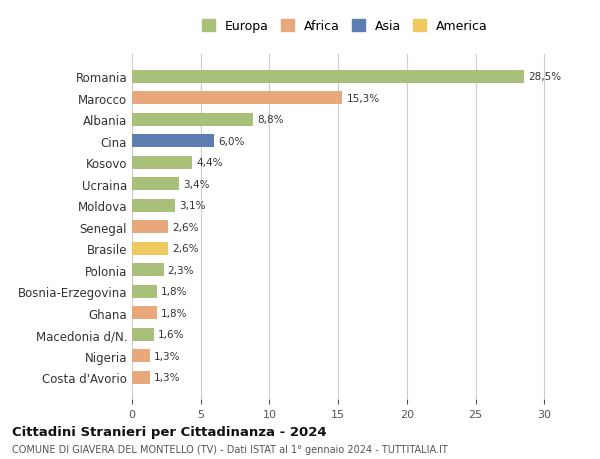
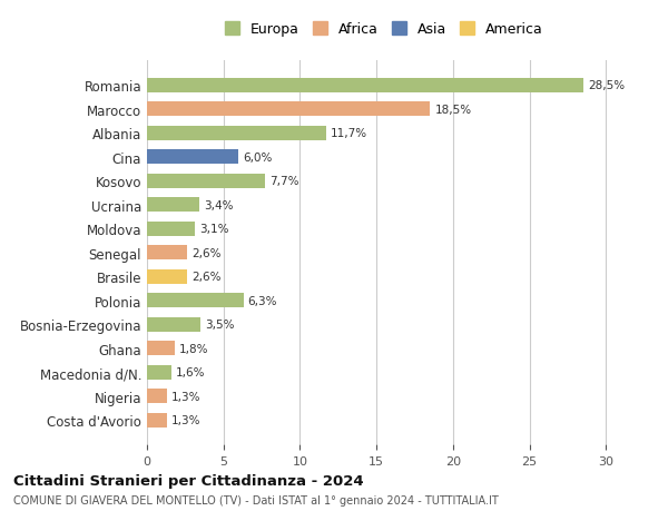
Marocco: 15,3% -> 18,5%
Albania: 8,8% -> 11,7%
Kosovo: 4,4% -> 7,7%
Polonia: 2,3% -> 6,3%
Bosnia-Erzegovina: 1,8% -> 3,5%
